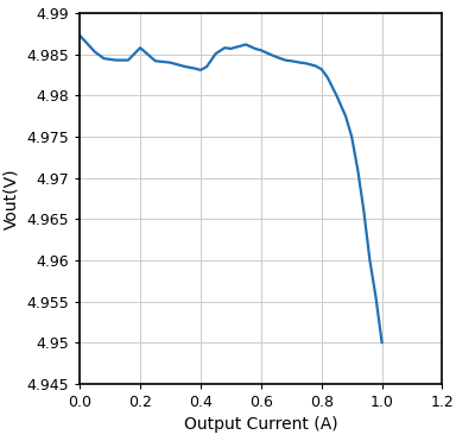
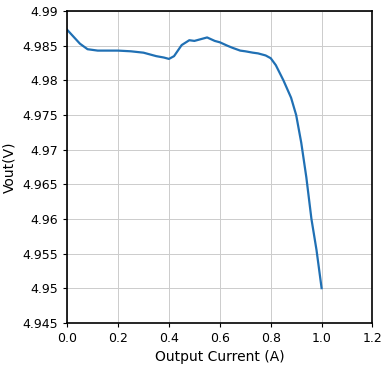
0.2: 4.9858 -> 4.9843
